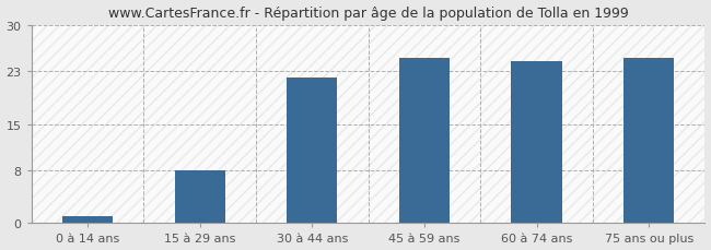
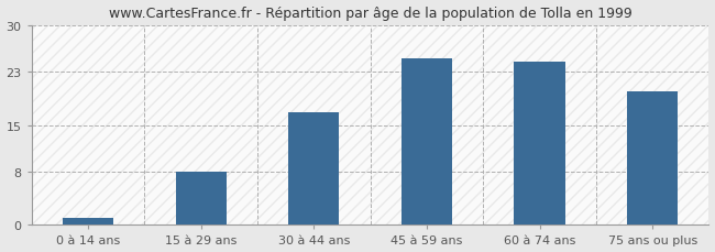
30 à 44 ans: 22.0 -> 17.0
75 ans ou plus: 25.0 -> 20.0
